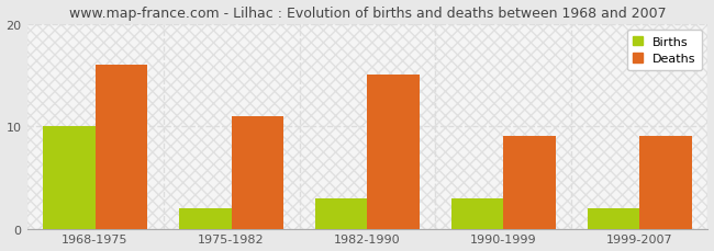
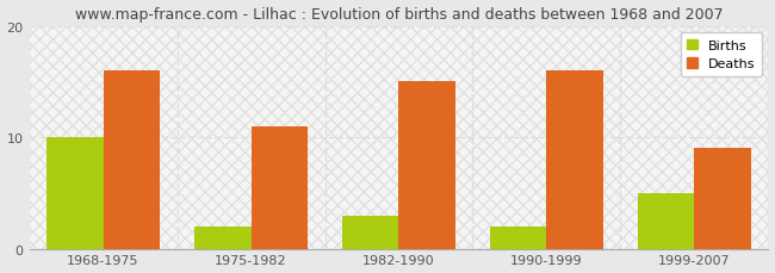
Births/1990-1999: 3 -> 2
Deaths/1990-1999: 9 -> 16
Births/1999-2007: 2 -> 5
